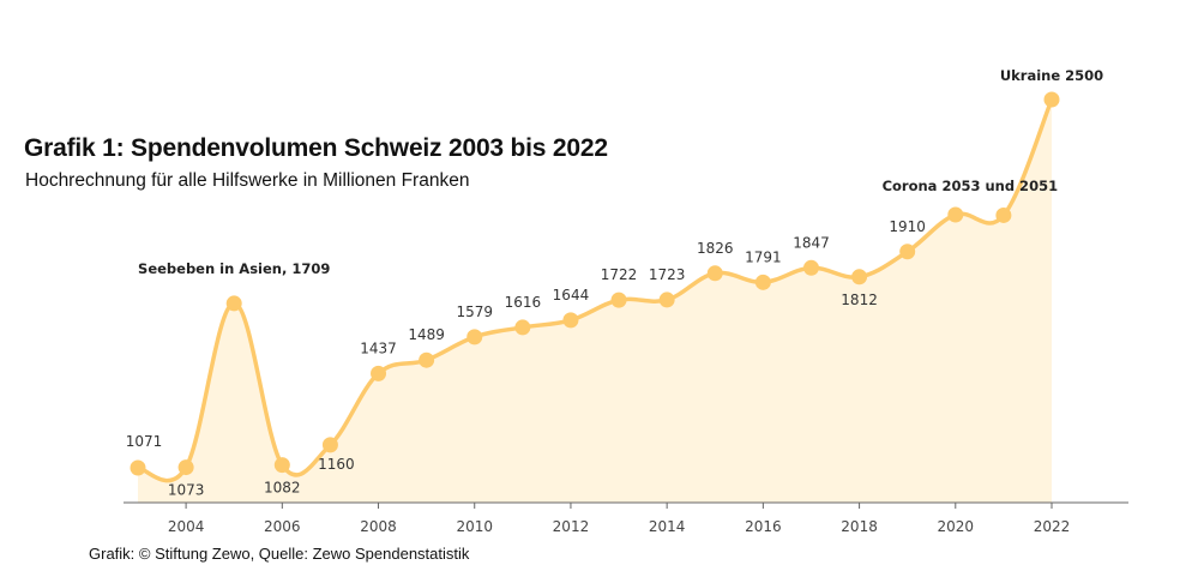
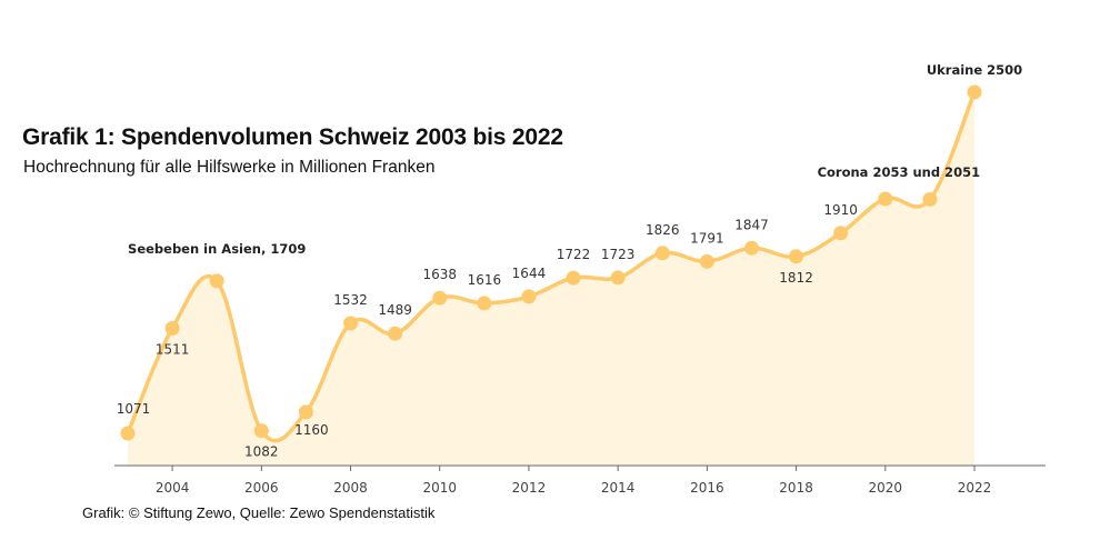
2004: 1073 -> 1511
2008: 1437 -> 1532
2010: 1579 -> 1638
